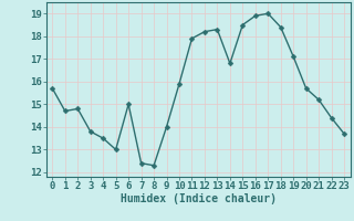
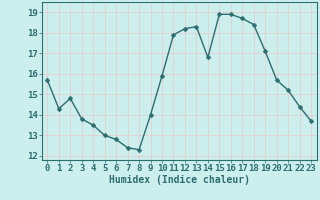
1: 14.7 -> 14.3
6: 15.0 -> 12.8
15: 18.5 -> 18.9
17: 19.0 -> 18.7
